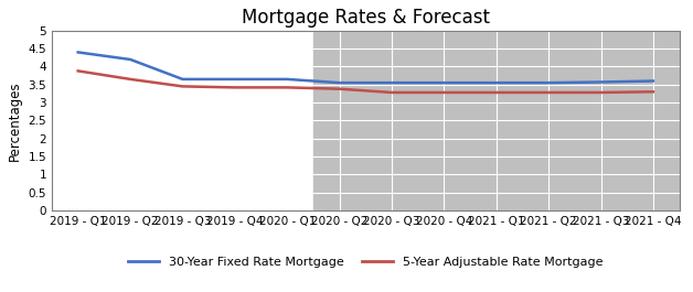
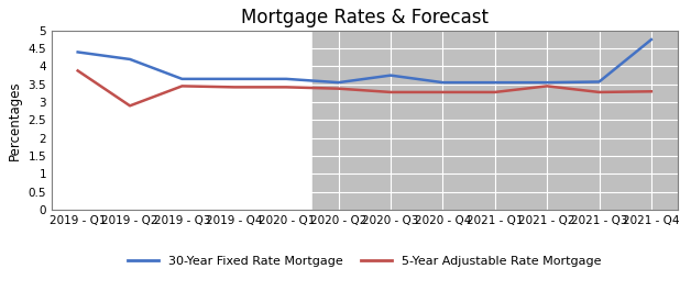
5-Year Adjustable Rate Mortgage/2019 - Q2: 3.65 -> 2.90
30-Year Fixed Rate Mortgage/2020 - Q3: 3.55 -> 3.75
5-Year Adjustable Rate Mortgage/2021 - Q2: 3.28 -> 3.45
30-Year Fixed Rate Mortgage/2021 - Q4: 3.60 -> 4.75
